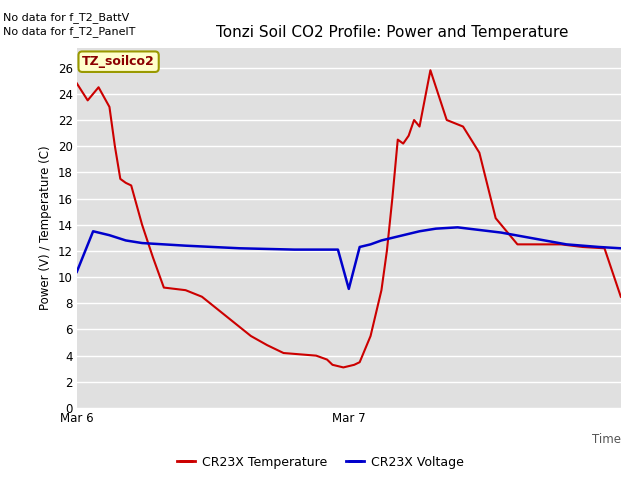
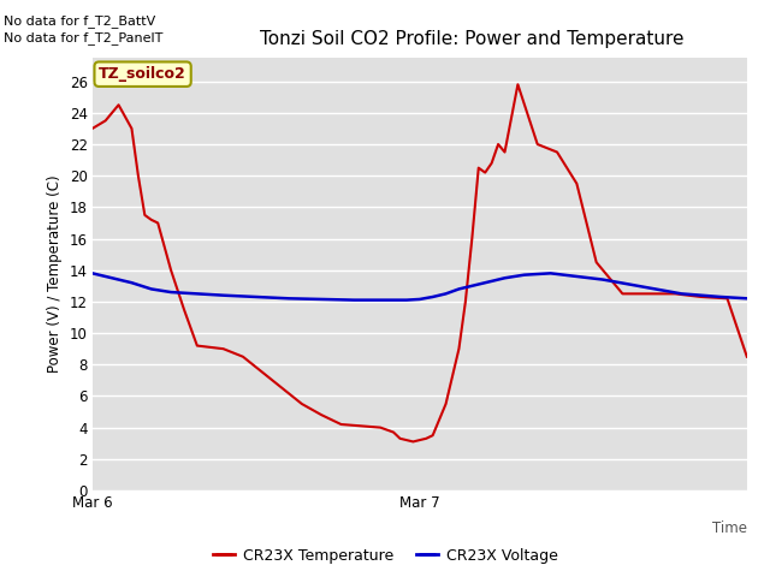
CR23X Temperature/Mar 6: 24.8 -> 23.0
CR23X Voltage/Mar 6: 10.4 -> 13.8
CR23X Voltage/Mar 7: 9.1 -> 12.2
